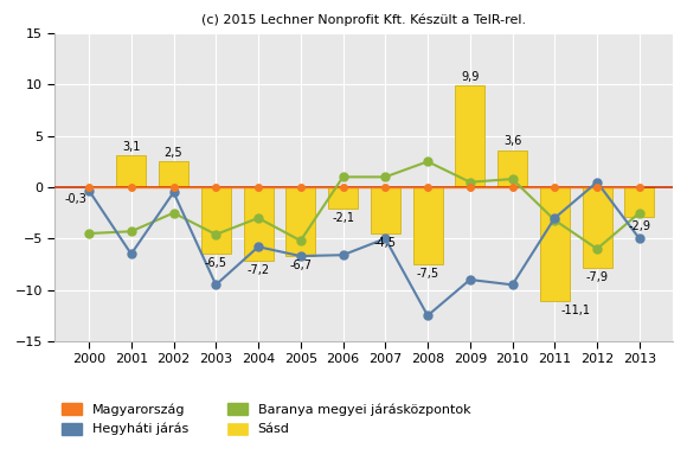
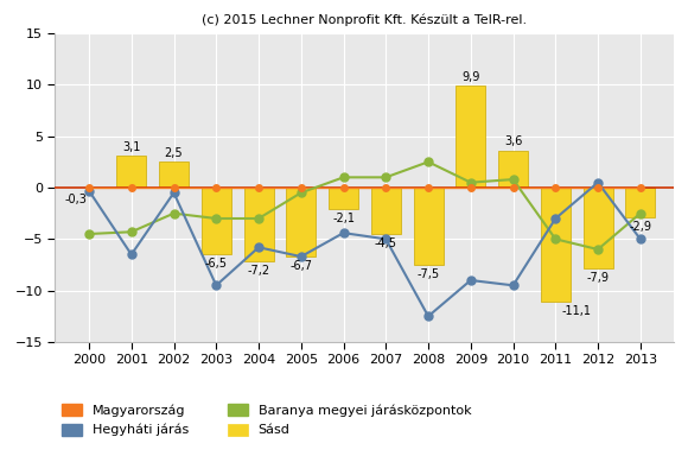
Baranya megyei járásközpontok/2003: -4.6 -> -3.0
Baranya megyei járásközpontok/2005: -5.2 -> -0.5
Hegyháti járás/2006: -6.6 -> -4.4
Baranya megyei járásközpontok/2011: -3.2 -> -5.0
